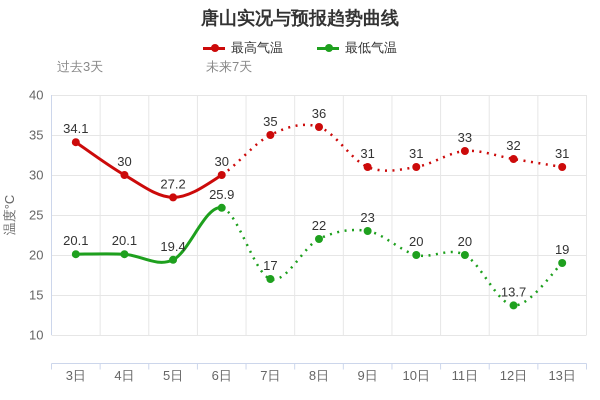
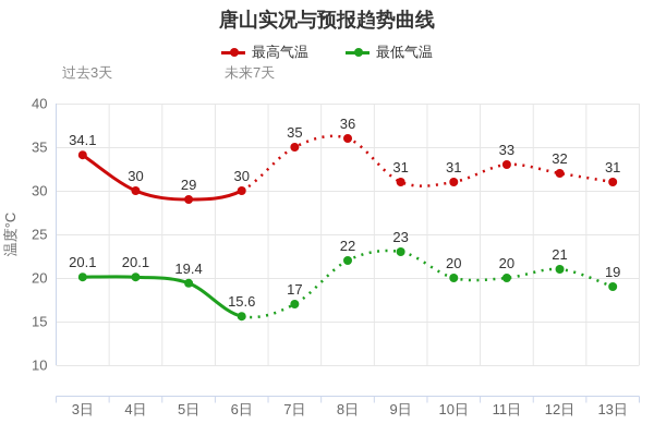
最高气温/5日: 27.2 -> 29
最低气温/6日: 25.9 -> 15.6
最低气温/12日: 13.7 -> 21
